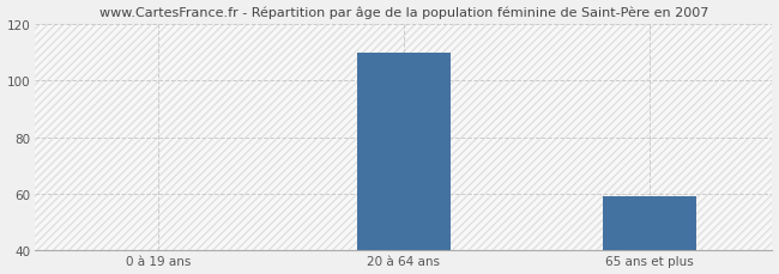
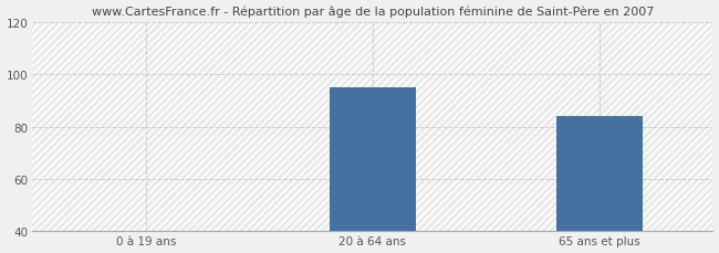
20 à 64 ans: 110 -> 95
65 ans et plus: 59 -> 84
